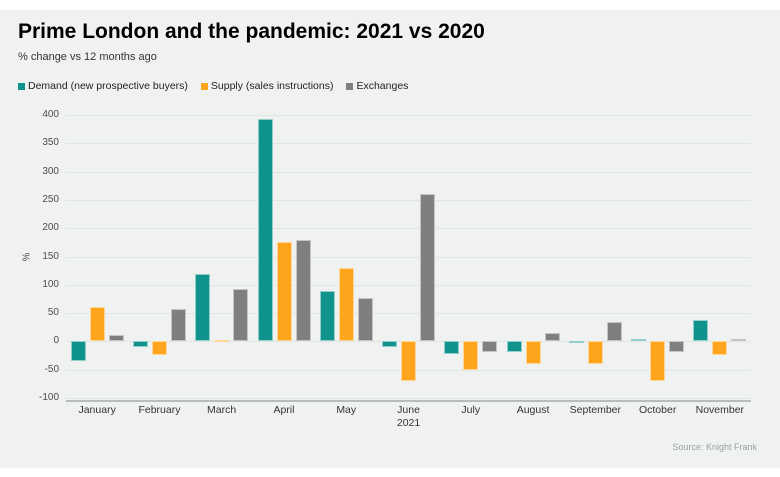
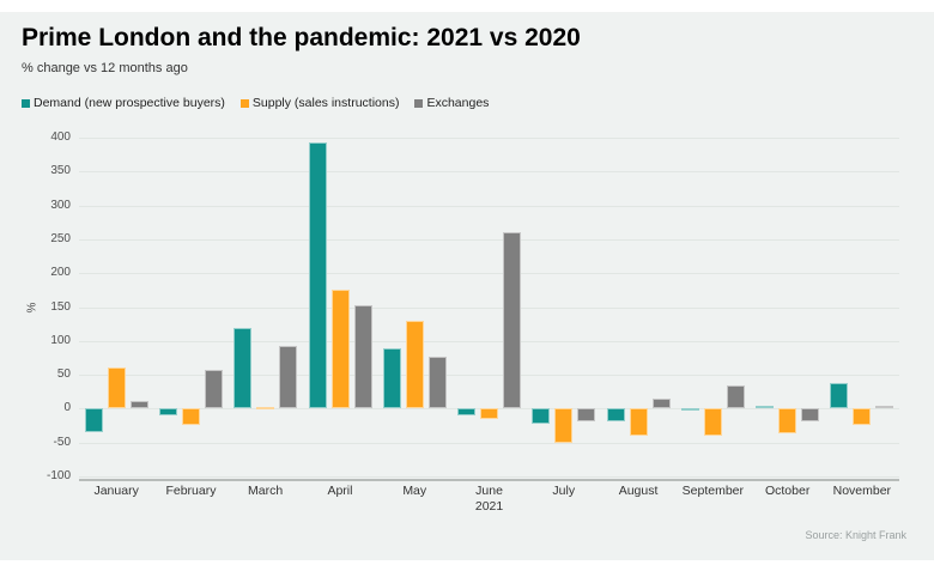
Exchanges/April: 180 -> 150
Supply (sales instructions)/June: -70 -> -20
Supply (sales instructions)/October: -70 -> -40
